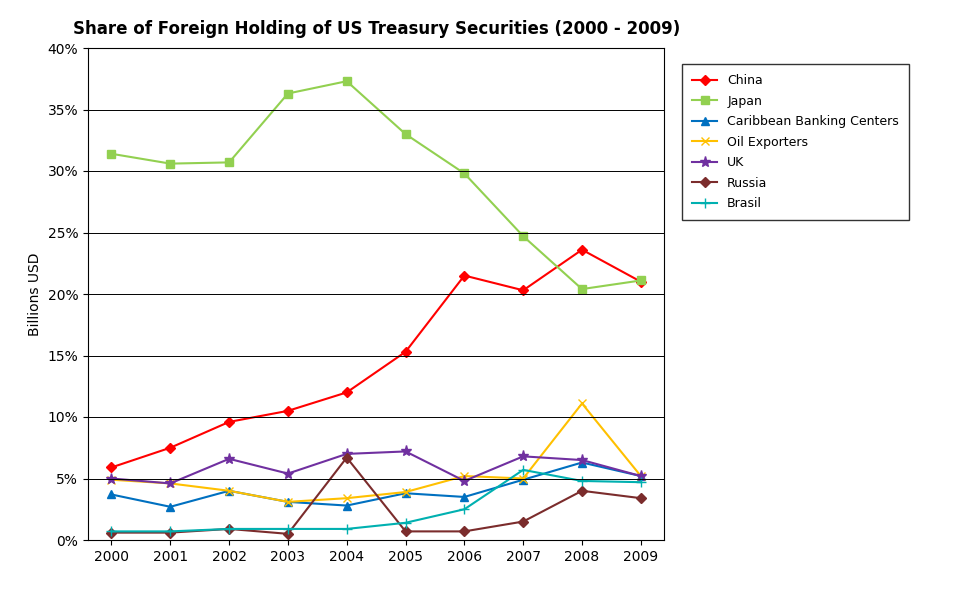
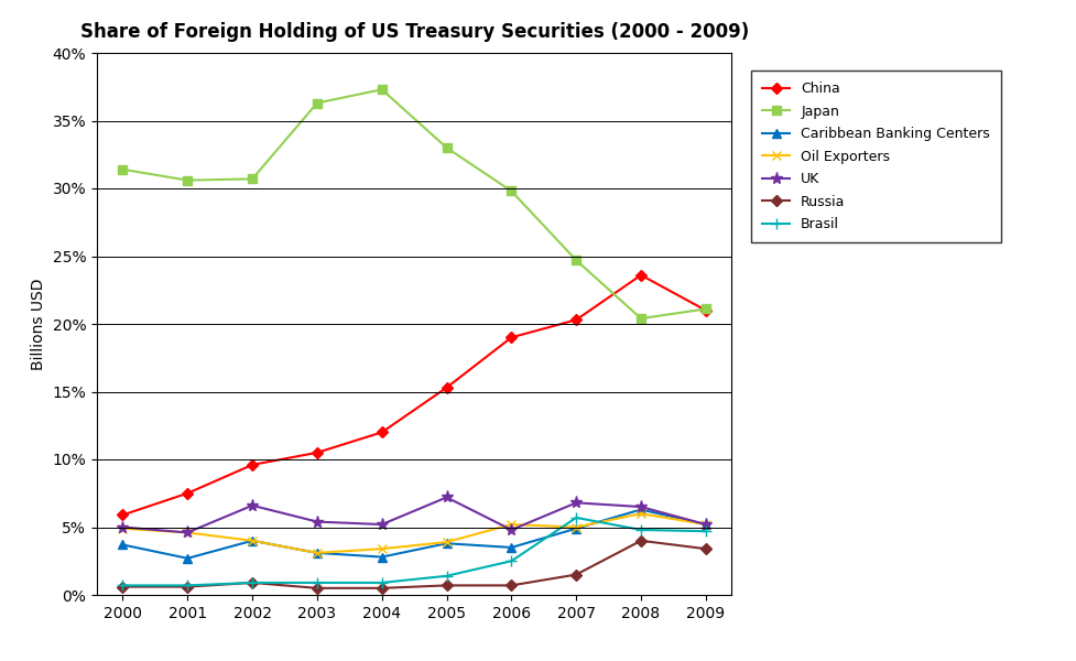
UK/2004: 7.0% -> 5.2%
Russia/2004: 6.7% -> 0.5%
China/2006: 21.5% -> 19.0%
Oil Exporters/2008: 11.1% -> 6.0%
